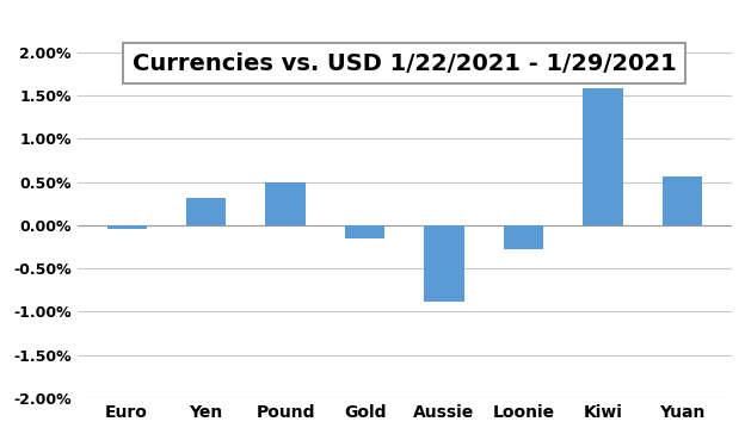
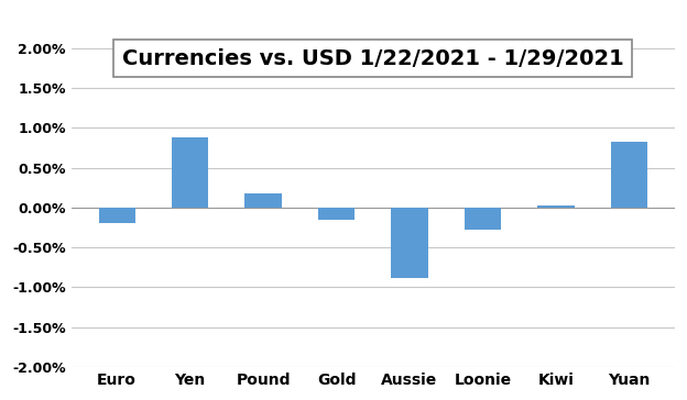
Euro: -0.04% -> -0.20%
Yen: 0.32% -> 0.88%
Pound: 0.50% -> 0.18%
Kiwi: 1.58% -> 0.03%
Yuan: 0.56% -> 0.83%
